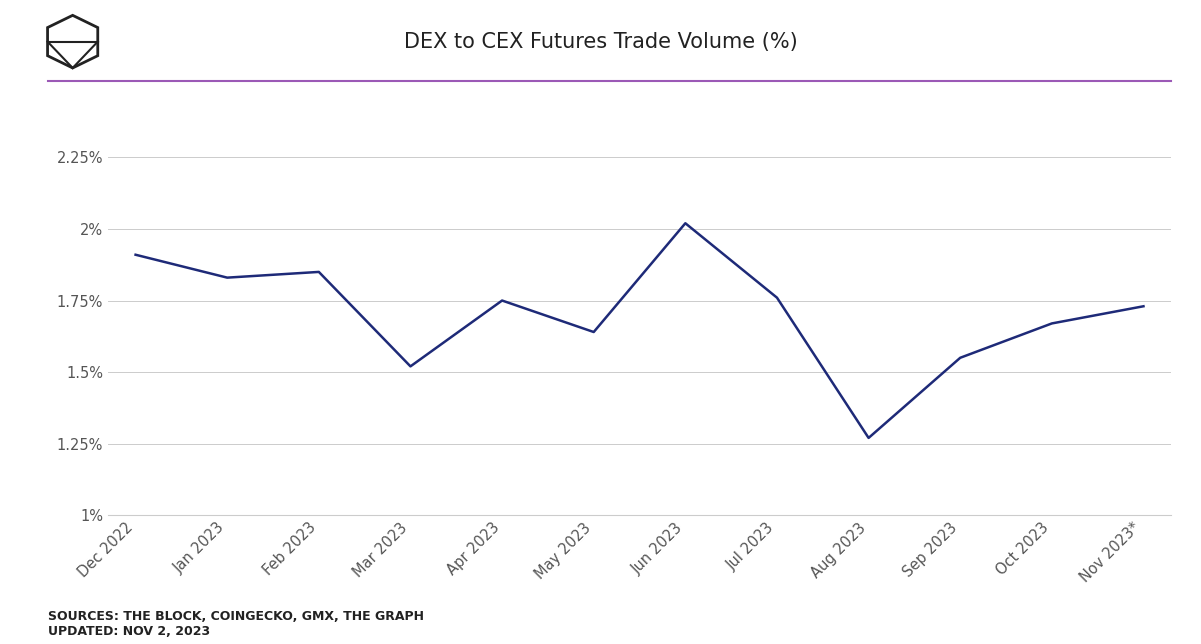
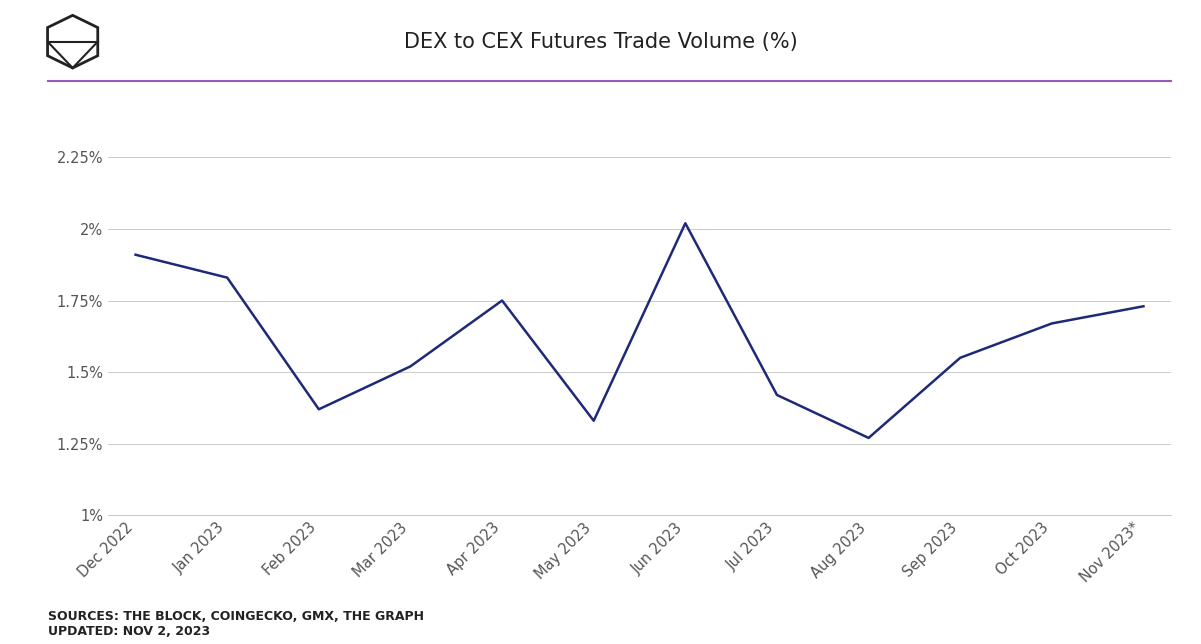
Feb 2023: 1.85% -> 1.37%
May 2023: 1.64% -> 1.33%
Jul 2023: 1.76% -> 1.42%
